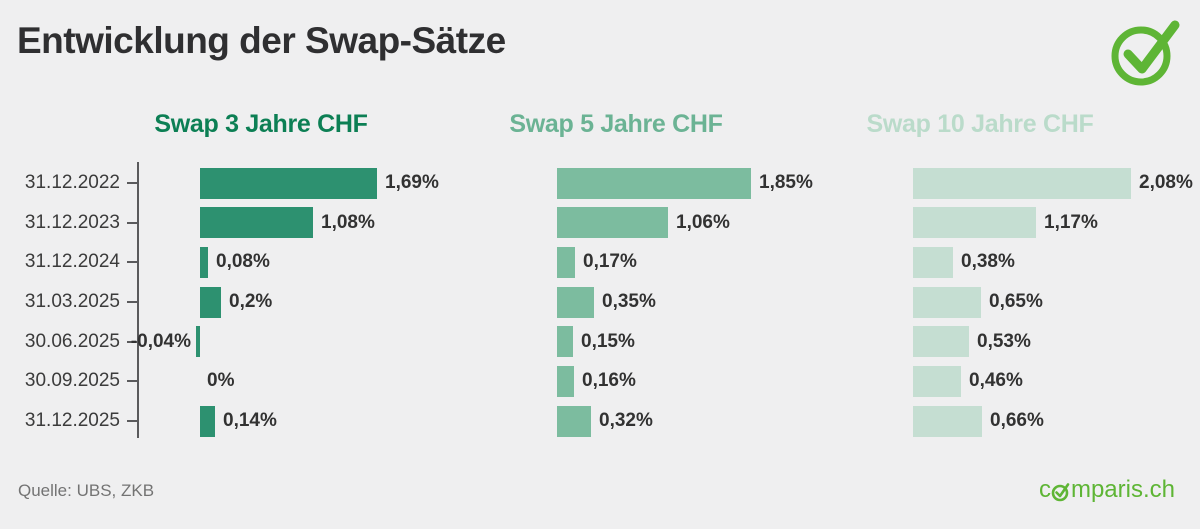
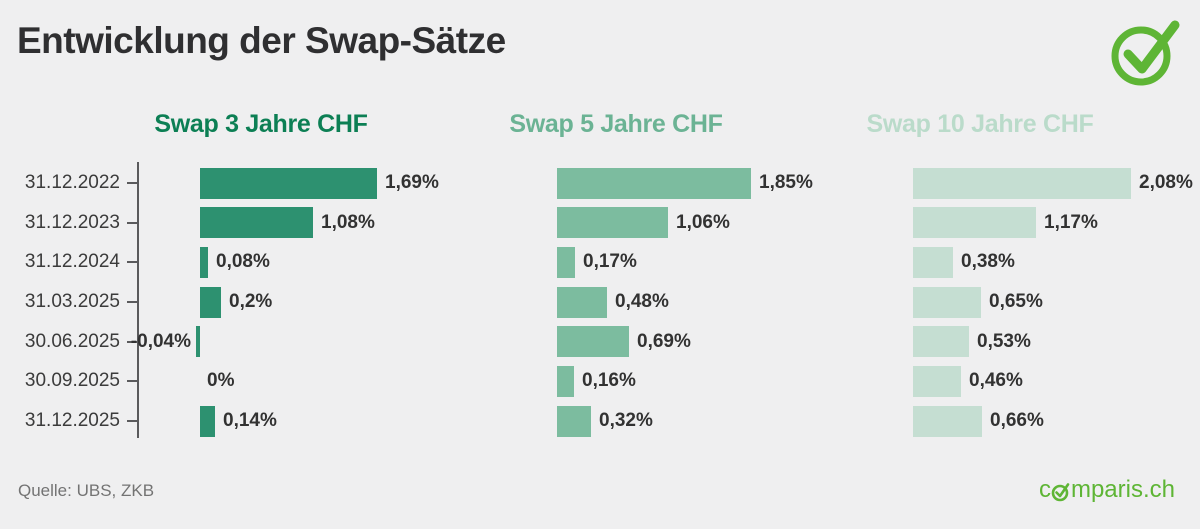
Swap 5 Jahre CHF/31.03.2025: 0,35% -> 0,48%
Swap 5 Jahre CHF/30.06.2025: 0,15% -> 0,69%
